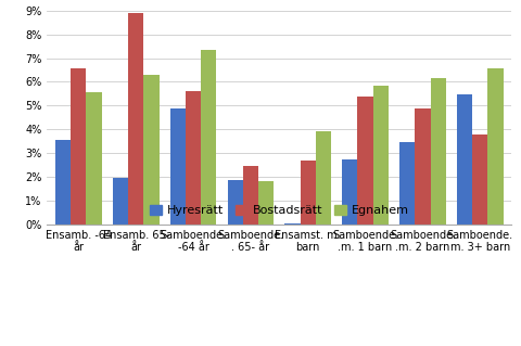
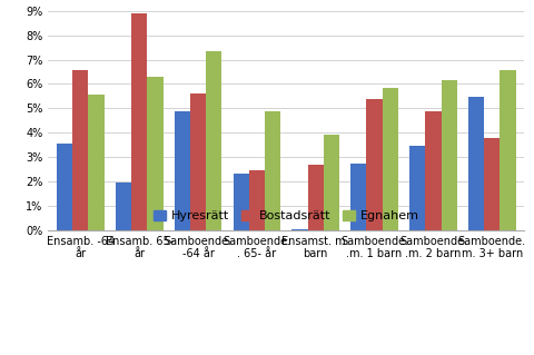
Hyresrätt/Samboende. . 65- år: 1.90% -> 2.32%
Egnahem/Samboende. . 65- år: 1.85% -> 4.90%
